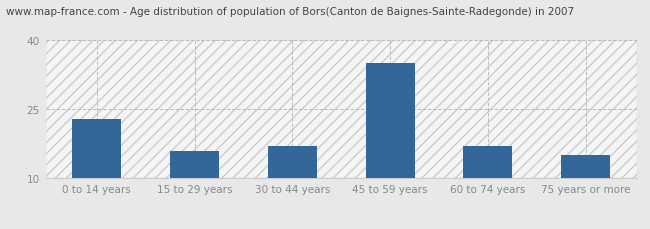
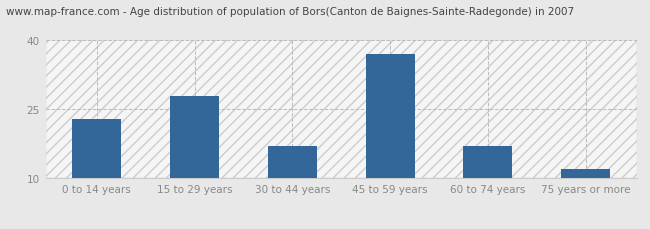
15 to 29 years: 16 -> 28
45 to 59 years: 35 -> 37
75 years or more: 15 -> 12
